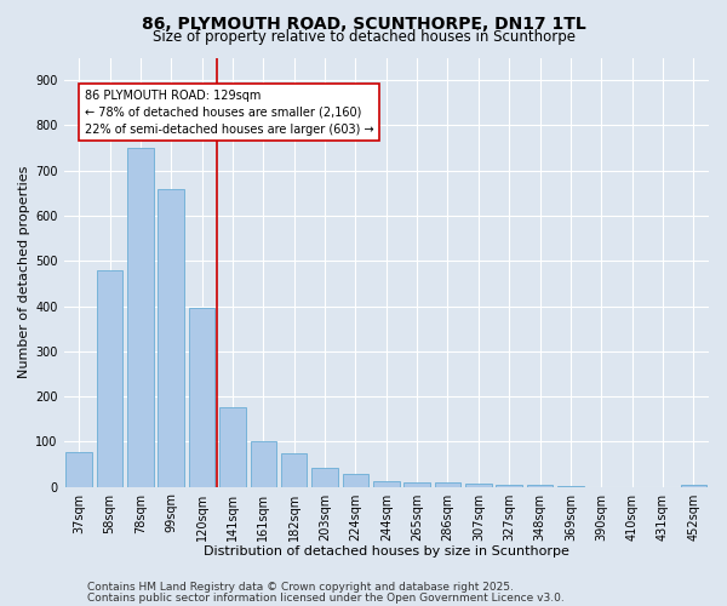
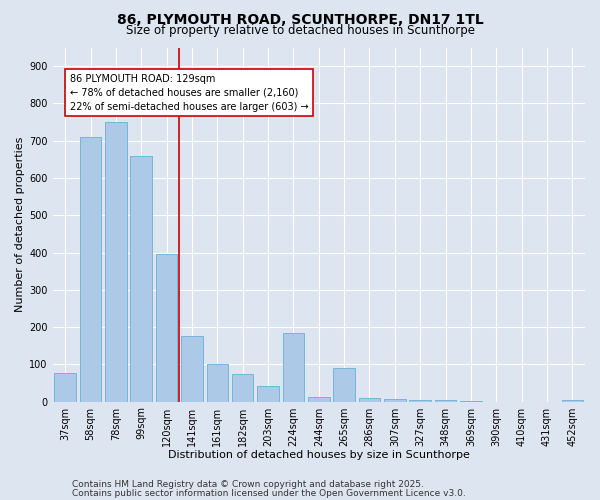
58sqm: 478 -> 710
224sqm: 28 -> 185
265sqm: 10 -> 90
